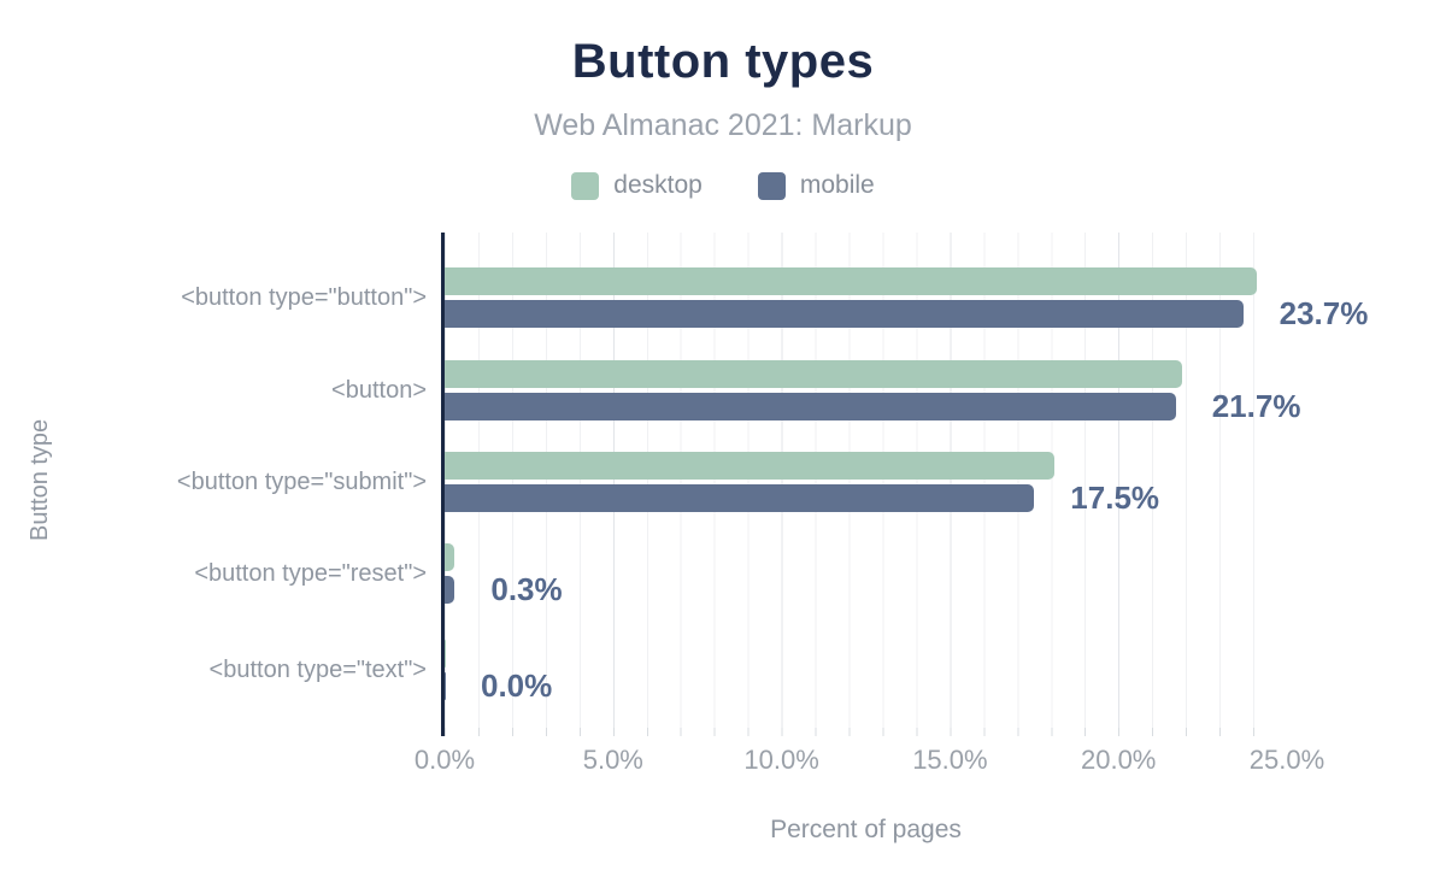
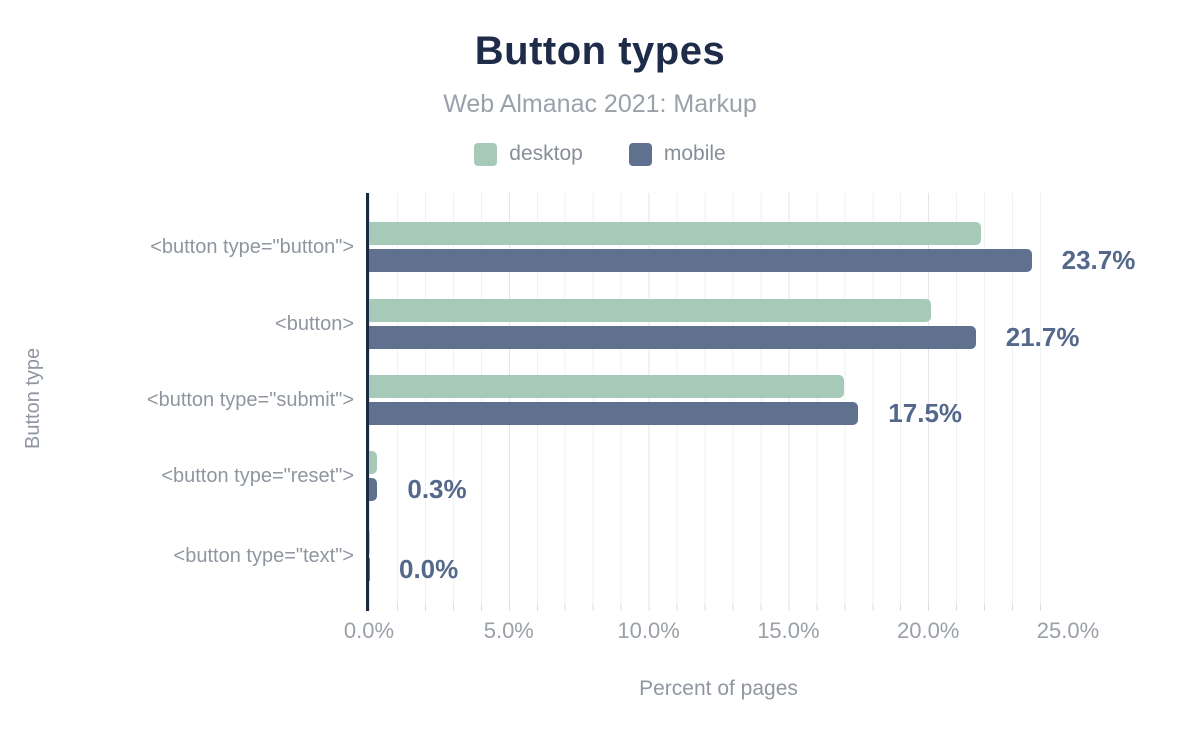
desktop/<button type="button">: 24.1% -> 21.9%
desktop/<button>: 21.9% -> 20.1%
desktop/<button type="submit">: 18.1% -> 17.0%
